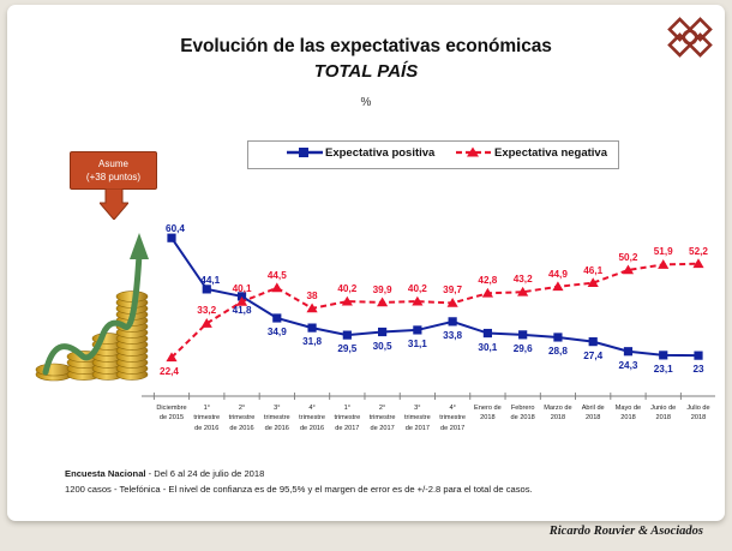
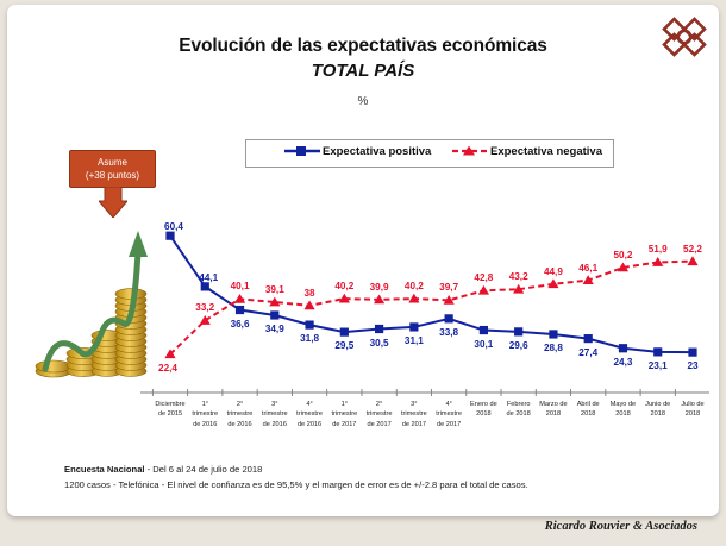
Expectativa positiva/2° trimestre de 2016: 41,8 -> 36,6
Expectativa negativa/3° trimestre de 2016: 44,5 -> 39,1
